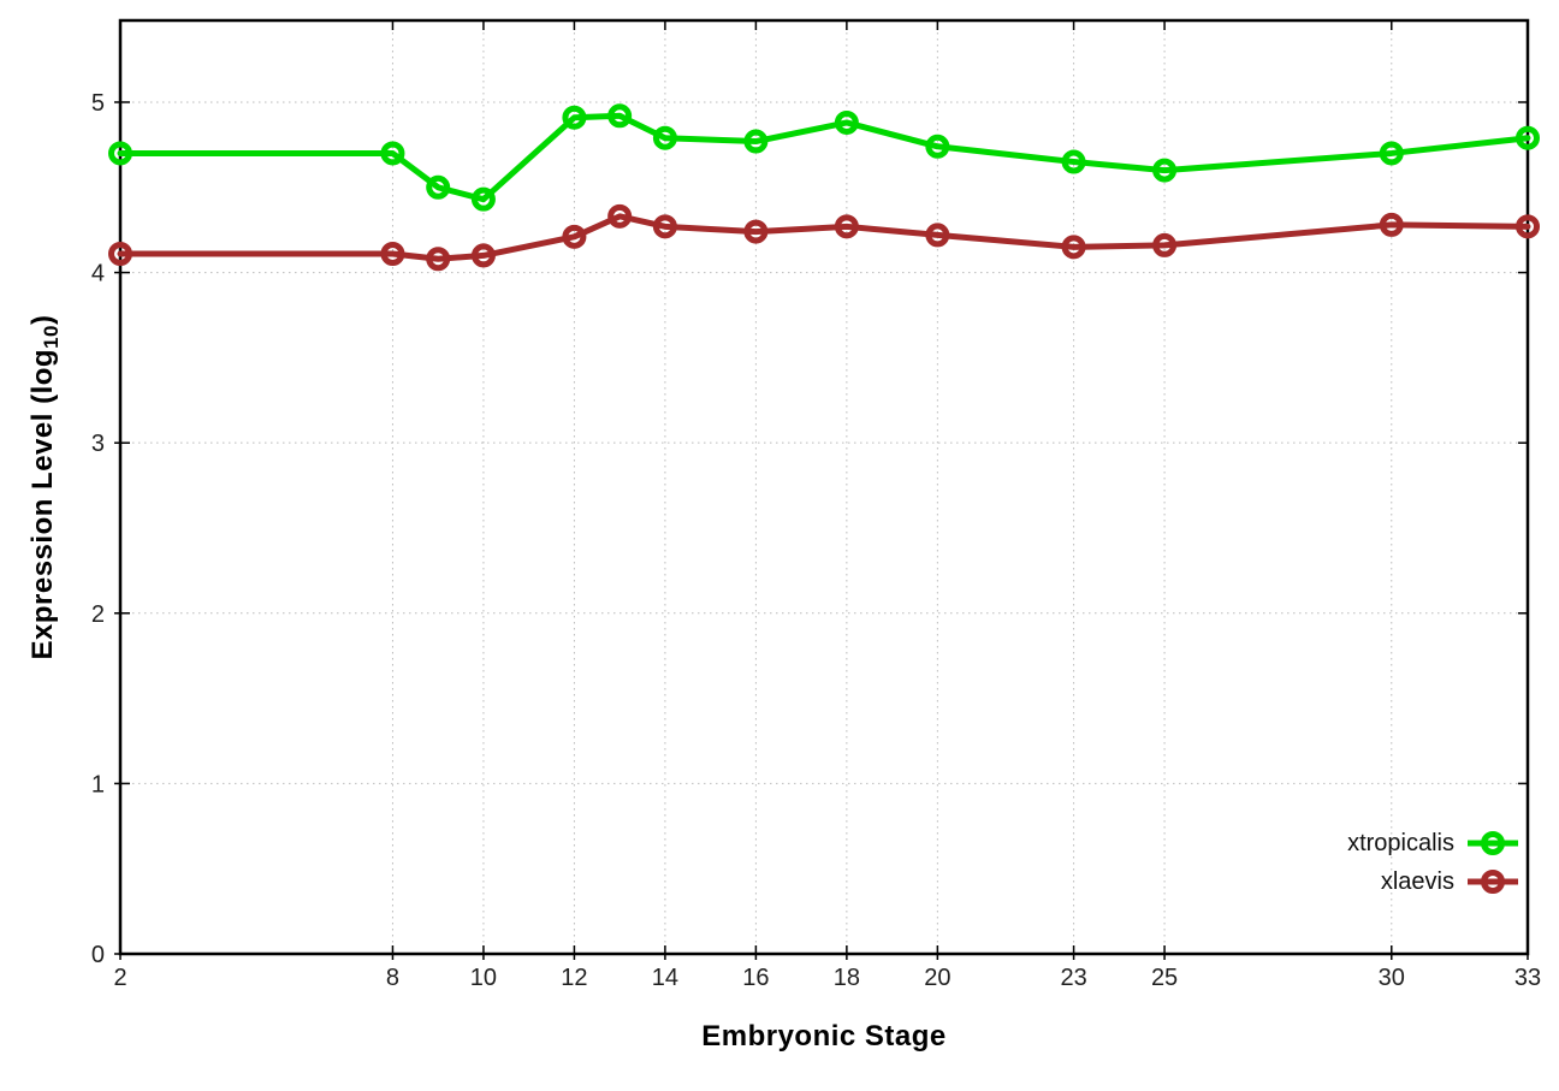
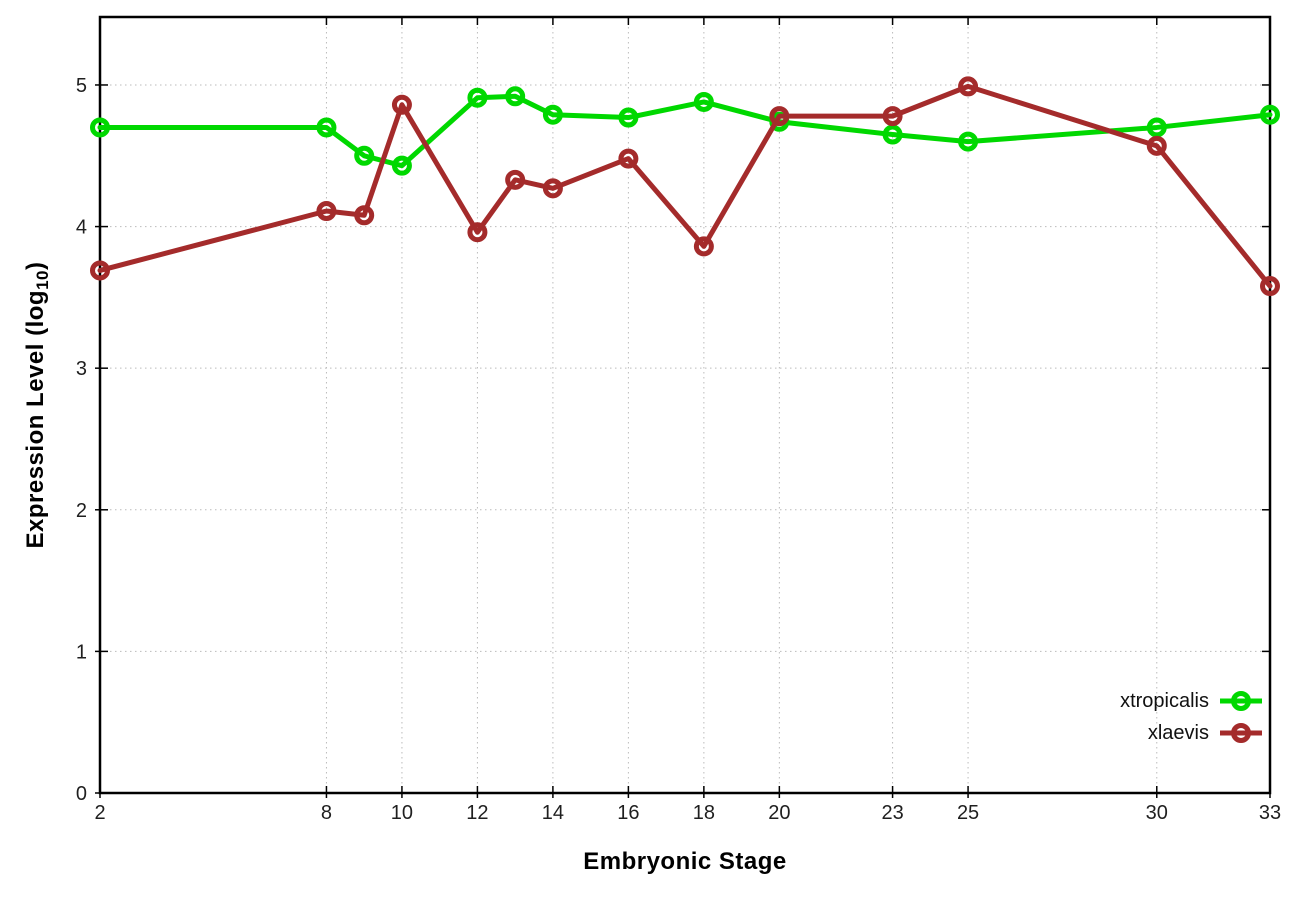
xlaevis/2: 4.11 -> 3.69
xlaevis/10: 4.10 -> 4.86
xlaevis/12: 4.21 -> 3.96
xlaevis/16: 4.24 -> 4.48
xlaevis/18: 4.27 -> 3.86
xlaevis/20: 4.22 -> 4.78
xlaevis/23: 4.15 -> 4.78
xlaevis/25: 4.16 -> 4.99
xlaevis/30: 4.28 -> 4.57
xlaevis/33: 4.27 -> 3.58
